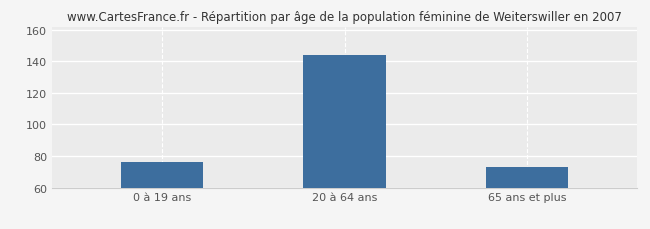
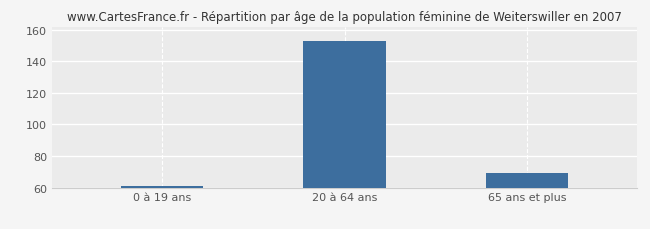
0 à 19 ans: 76 -> 61
20 à 64 ans: 144 -> 153
65 ans et plus: 73 -> 69
